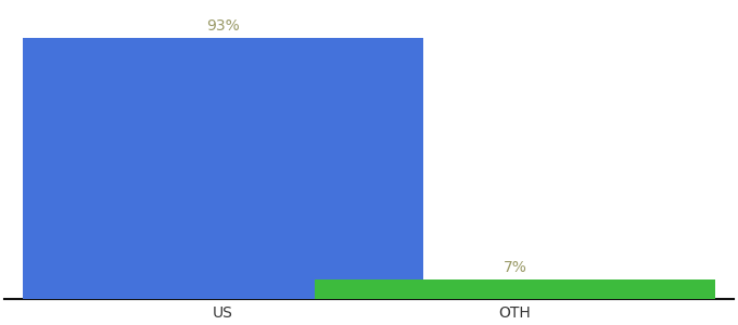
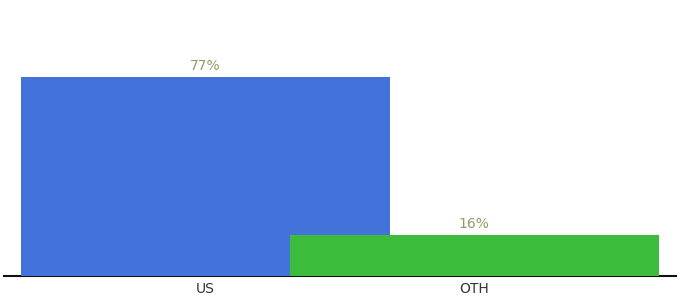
US: 93% -> 77%
OTH: 7% -> 16%
